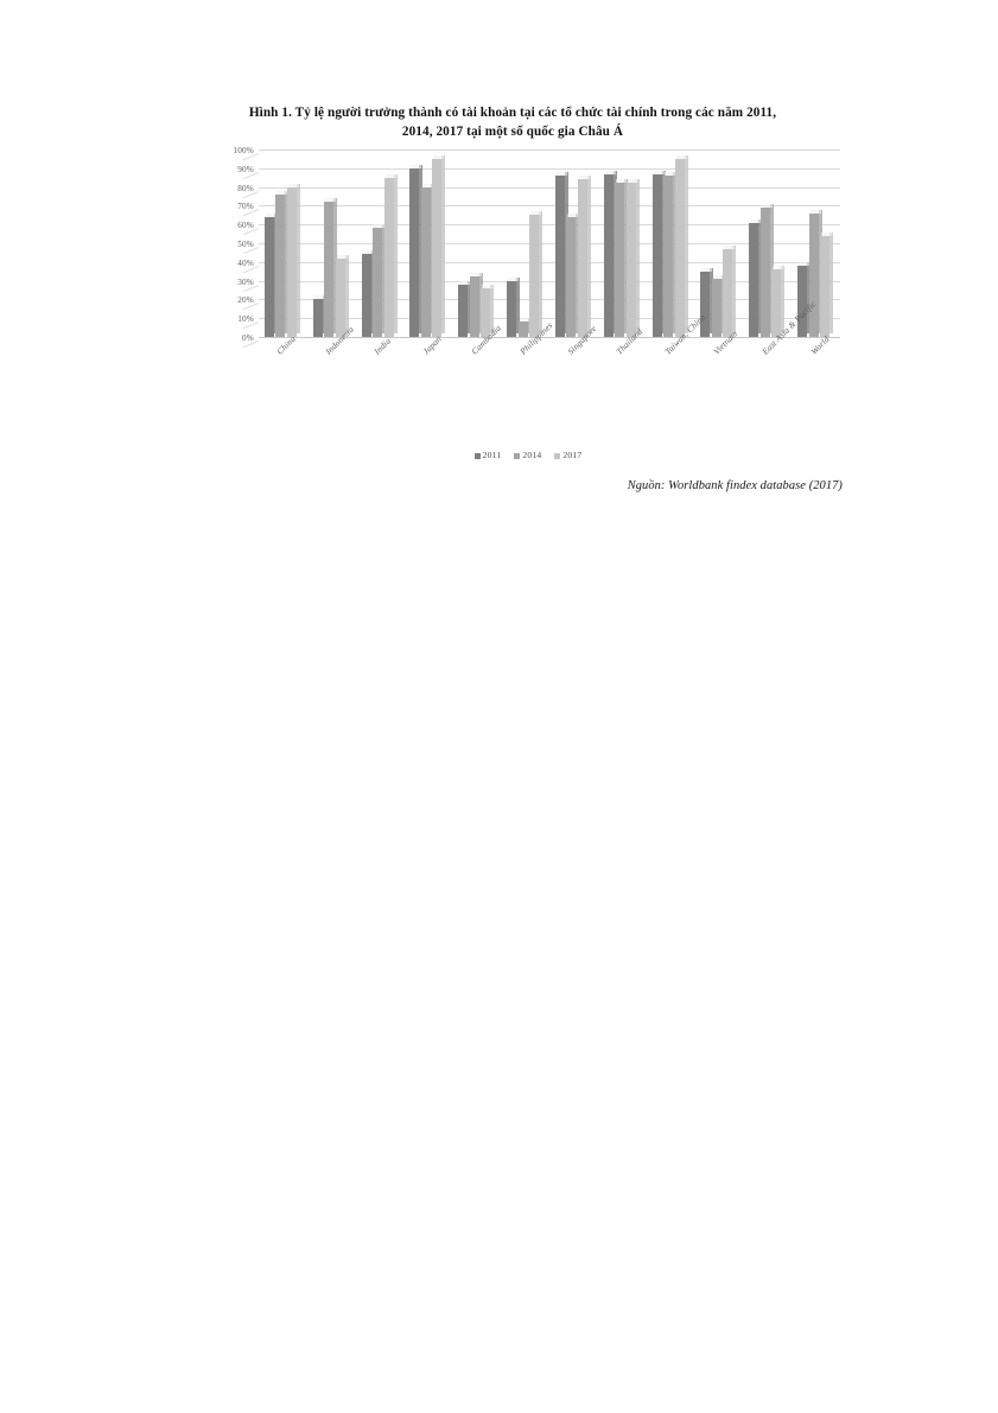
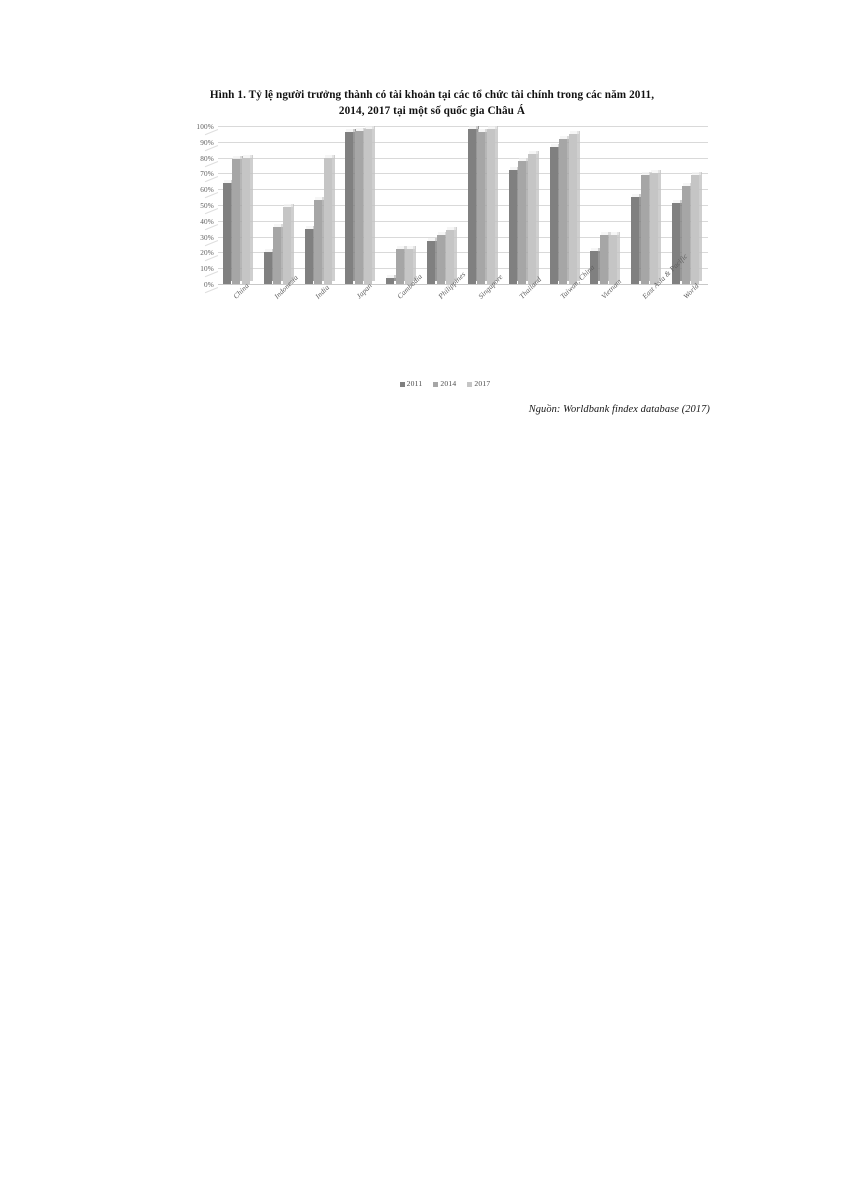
2014/China: 76% -> 79%
2014/Indonesia: 72% -> 36%
2017/Indonesia: 42% -> 49%
2011/India: 44% -> 35%
2014/India: 58% -> 53%
2017/India: 85% -> 80%
2011/Japan: 90% -> 96%
2014/Japan: 80% -> 97%
2017/Japan: 95% -> 98%
2011/Cambodia: 28% -> 4%
2014/Cambodia: 32% -> 22%
2017/Cambodia: 26% -> 22%
2011/Philippines: 30% -> 27%
2014/Philippines: 8% -> 31%
2017/Philippines: 65% -> 34%
2011/Singapore: 86% -> 98%
2014/Singapore: 64% -> 96%
2017/Singapore: 84% -> 98%
2011/Thailand: 87% -> 72%
2014/Thailand: 82% -> 78%
2014/Taiwan, China: 86% -> 92%
2011/Vietnam: 35% -> 21%
2017/Vietnam: 47% -> 31%
2011/East Asia & Pacific: 61% -> 55%
2017/East Asia & Pacific: 36% -> 70%
2011/World: 38% -> 51%
2014/World: 66% -> 62%
2017/World: 54% -> 69%
